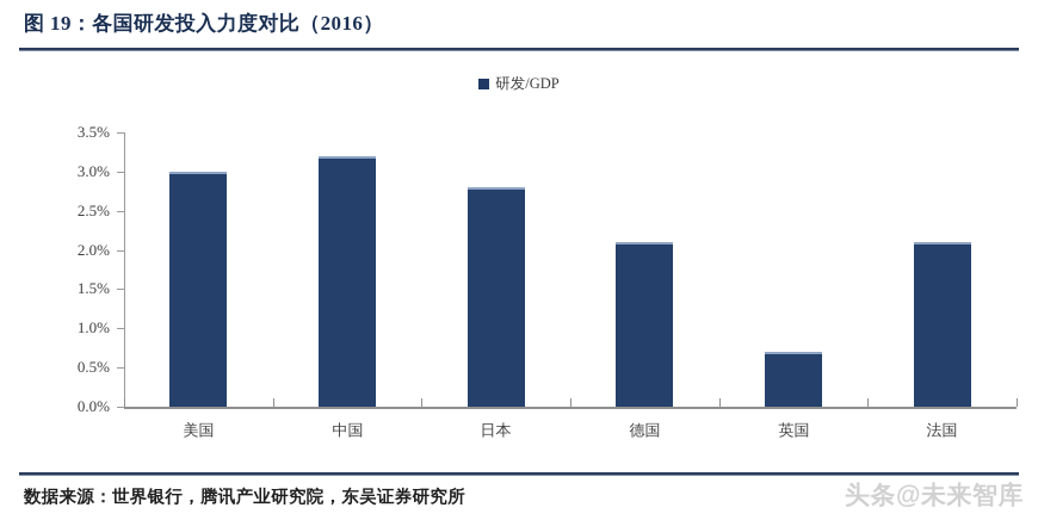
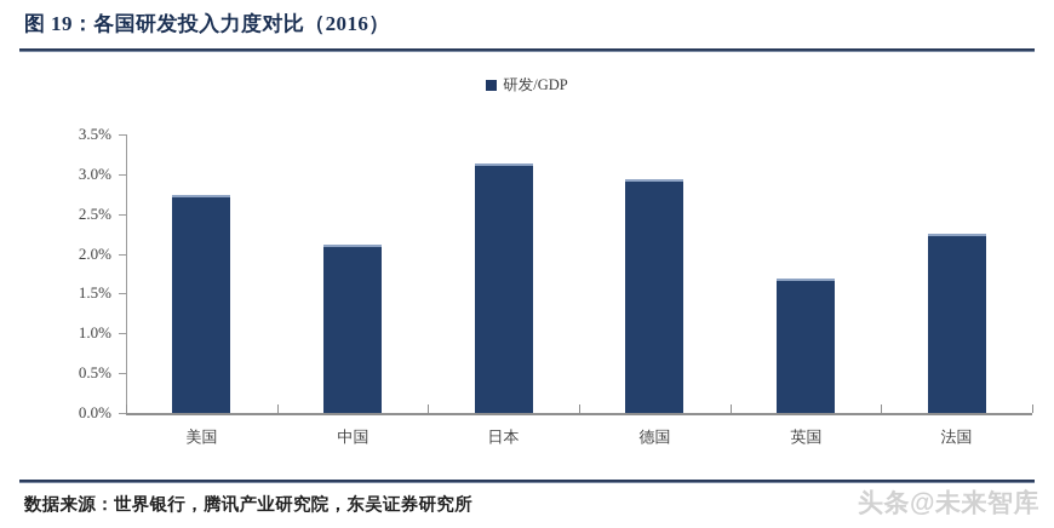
美国: 3.0% -> 2.7%
中国: 3.2% -> 2.1%
日本: 2.8% -> 3.1%
德国: 2.1% -> 2.9%
英国: 0.7% -> 1.7%
法国: 2.1% -> 2.2%
